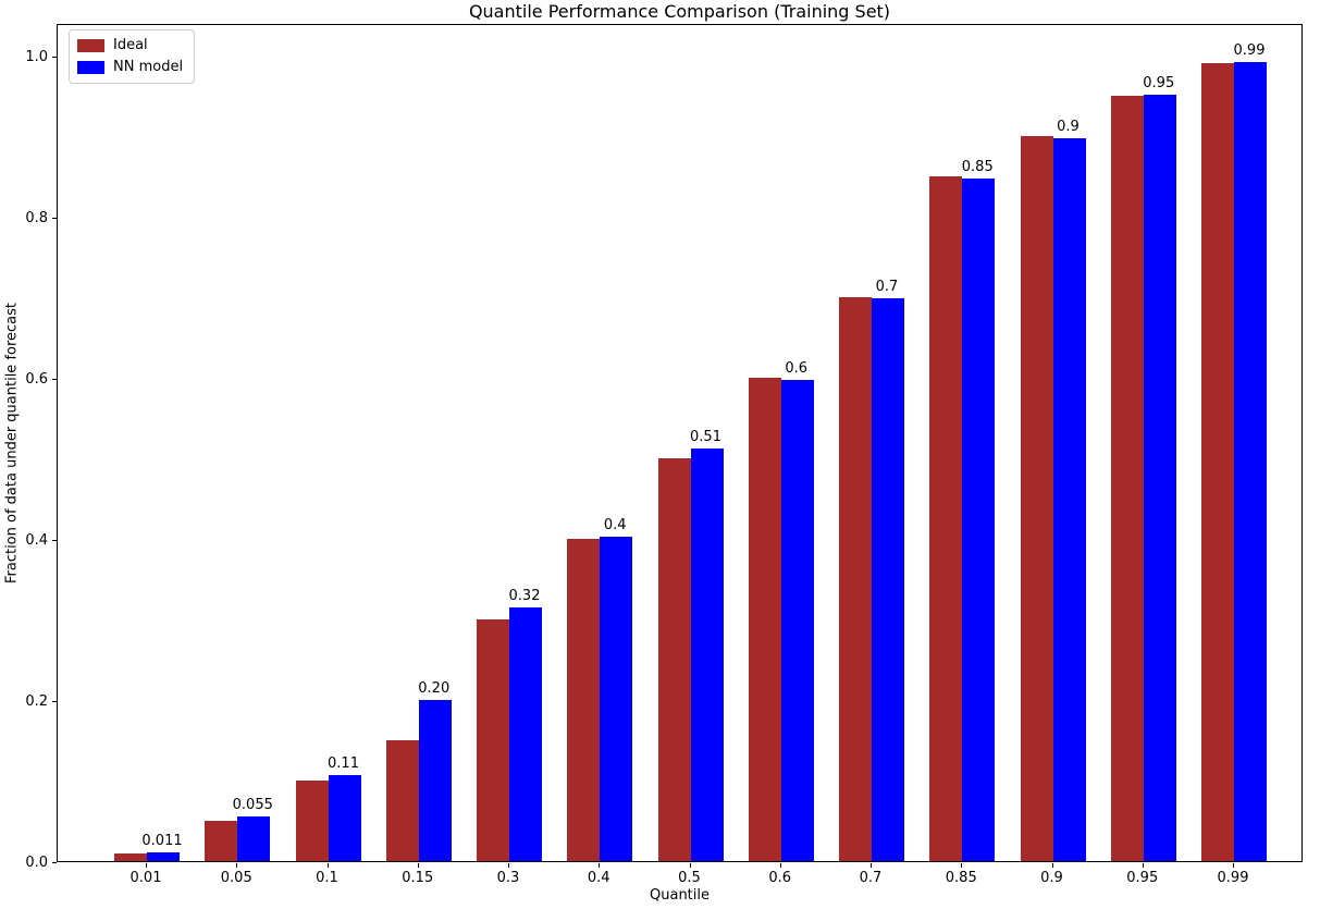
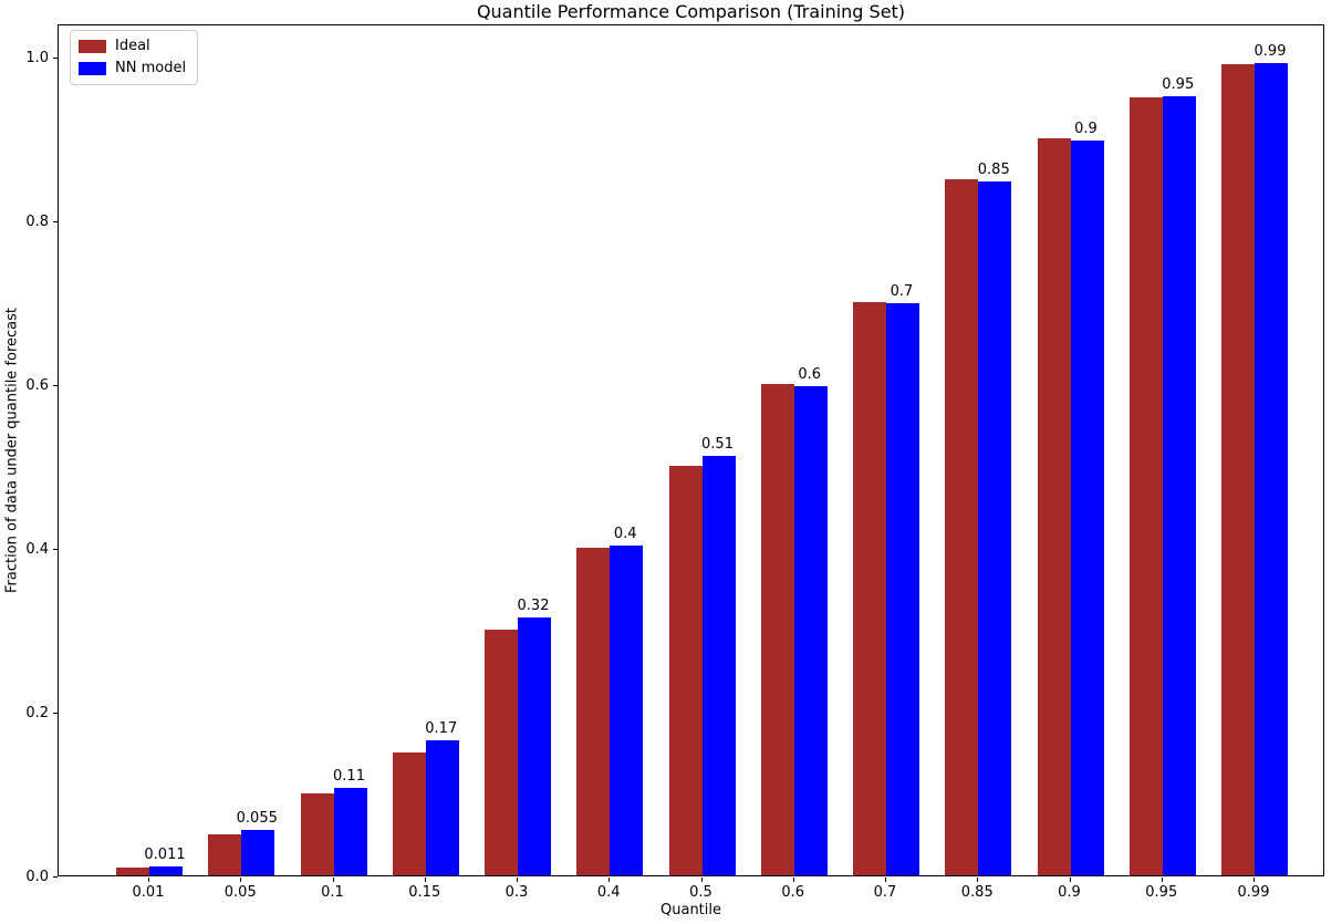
NN model/0.15: 0.20 -> 0.17
